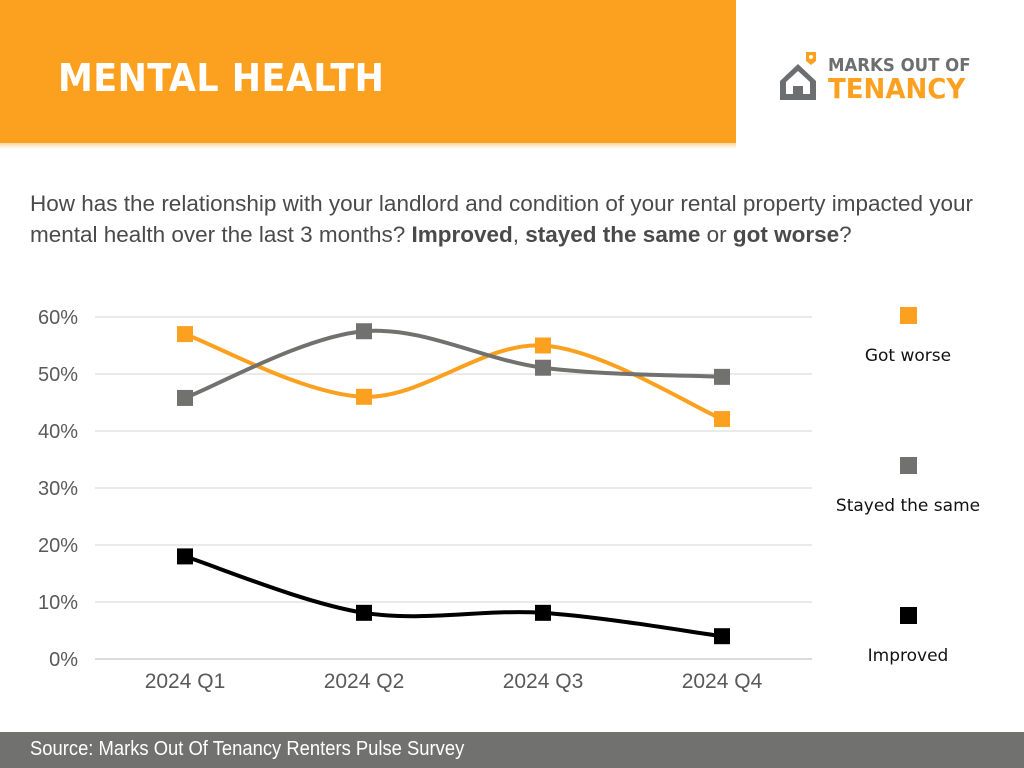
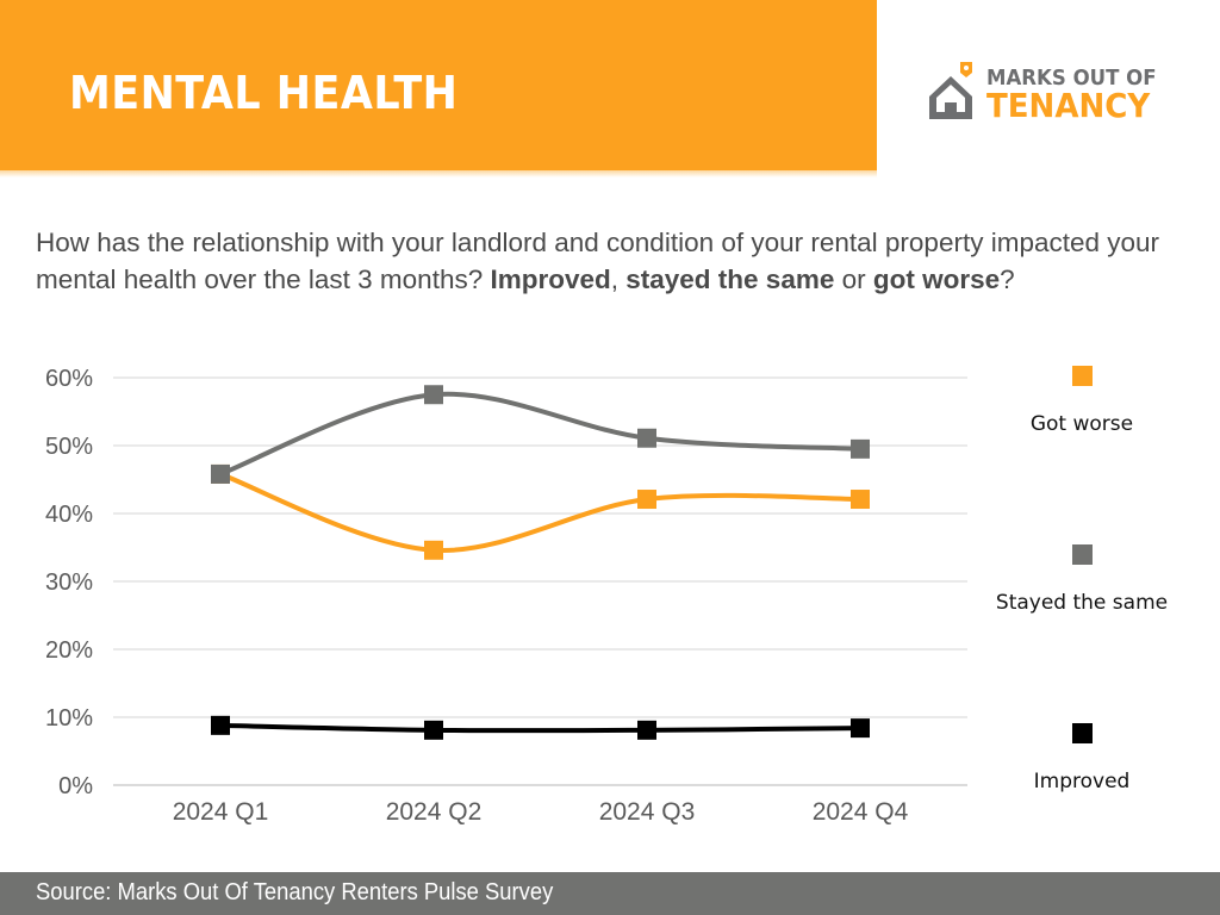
Got worse/2024 Q1: 57% -> 46%
Improved/2024 Q1: 18% -> 9%
Got worse/2024 Q2: 46% -> 35%
Got worse/2024 Q3: 55% -> 42%
Improved/2024 Q4: 4% -> 8%
